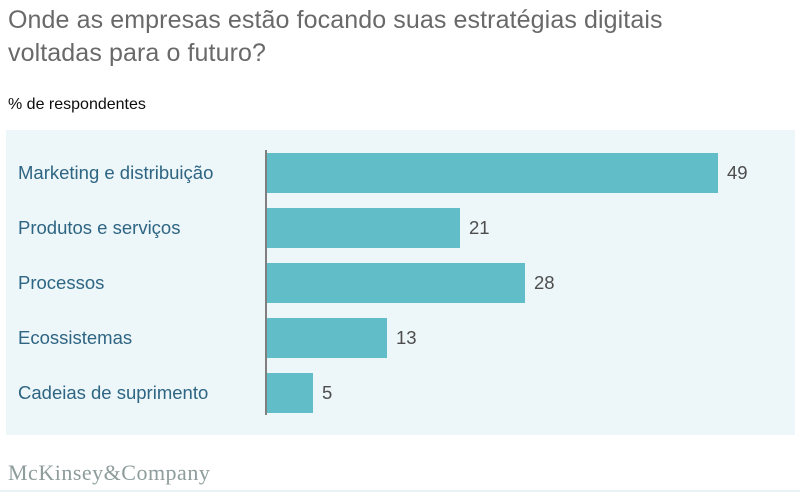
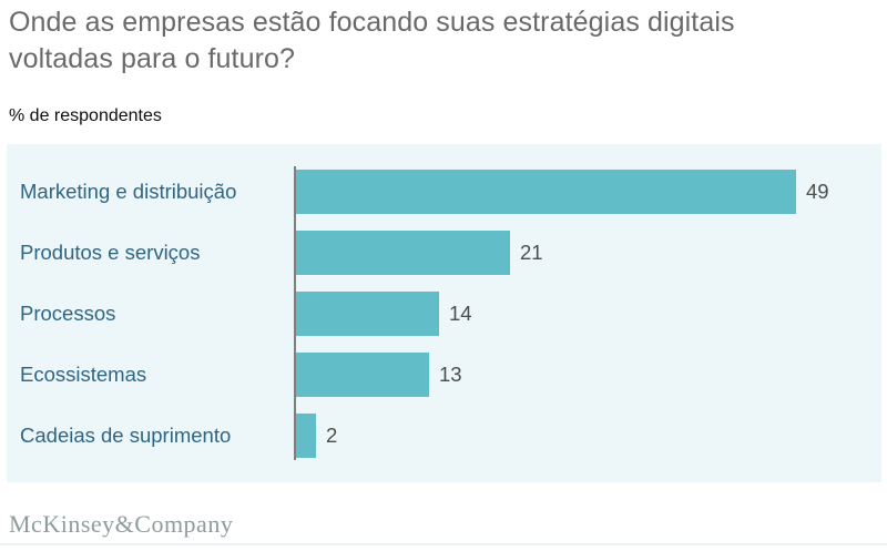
Processos: 28 -> 14
Cadeias de suprimento: 5 -> 2
